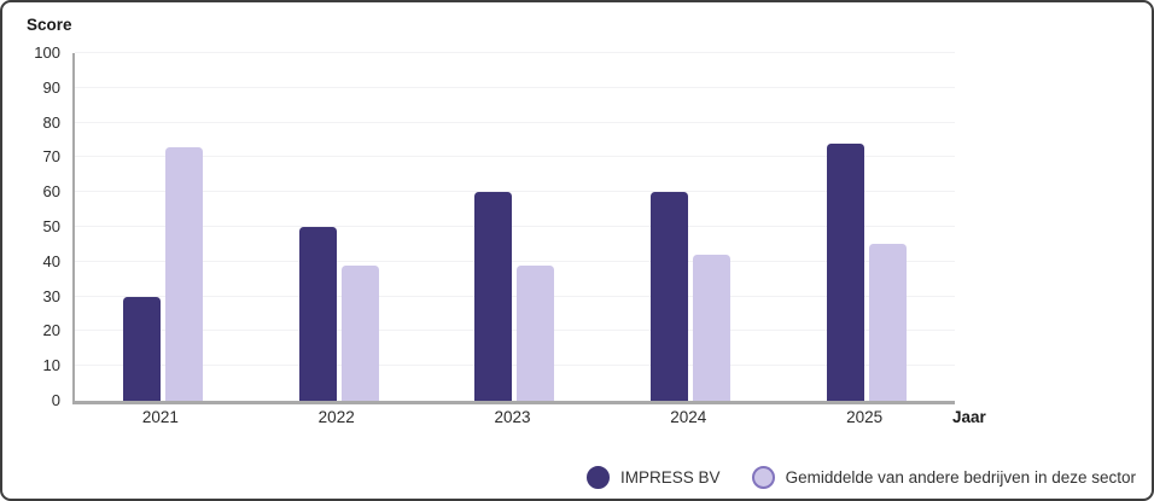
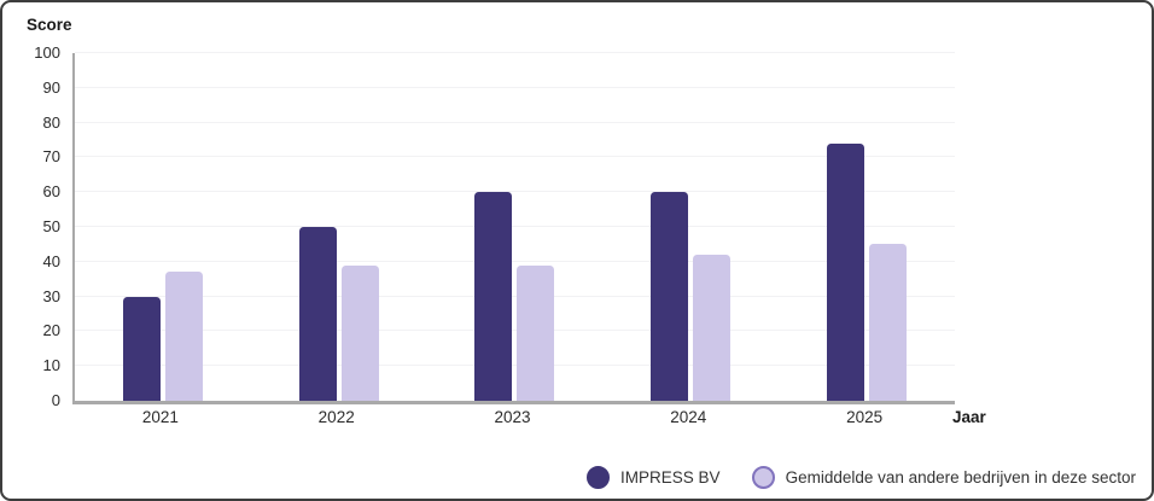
Gemiddelde van andere bedrijven in deze sector/2021: 73 -> 37
